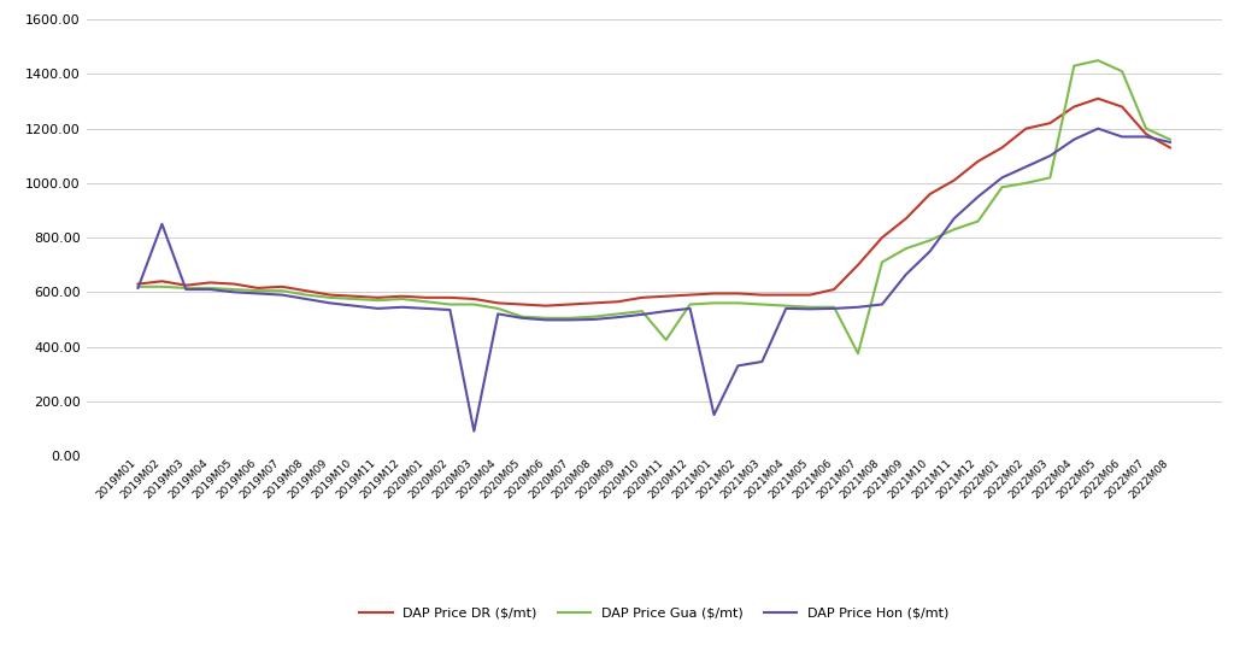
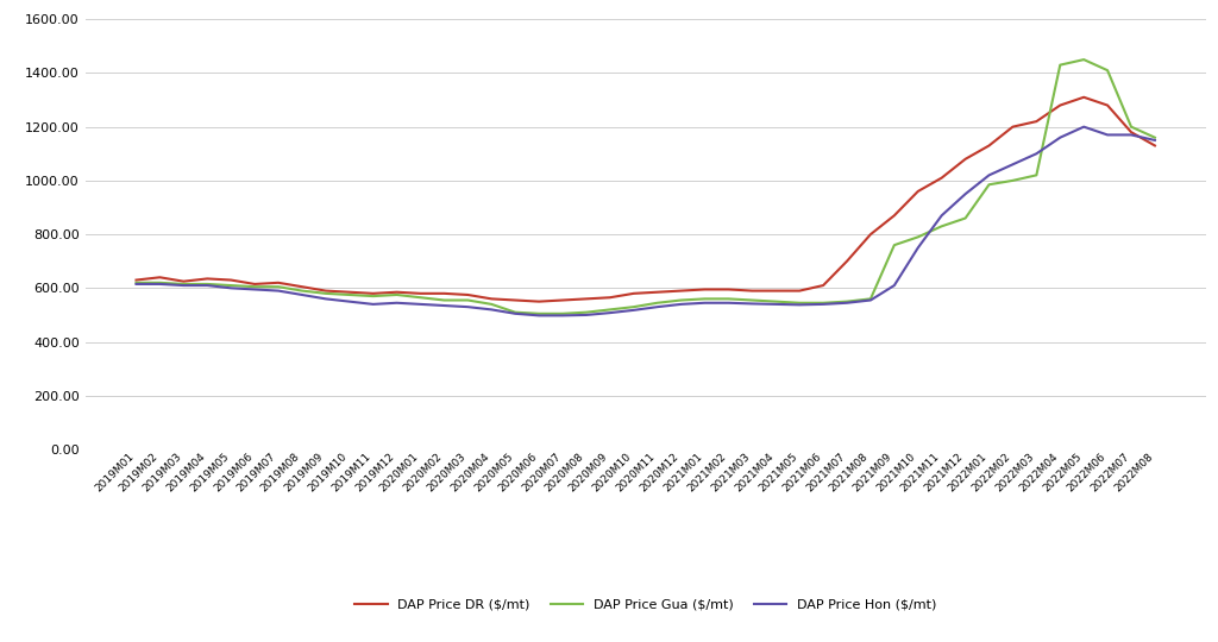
DAP Price Hon ($/mt)/2019M02: 850 -> 615
DAP Price Hon ($/mt)/2020M03: 90 -> 530
DAP Price Gua ($/mt)/2020M11: 425 -> 545
DAP Price Hon ($/mt)/2021M01: 150 -> 545
DAP Price Hon ($/mt)/2021M02: 330 -> 545
DAP Price Hon ($/mt)/2021M03: 345 -> 542
DAP Price Gua ($/mt)/2021M07: 375 -> 550
DAP Price Gua ($/mt)/2021M08: 710 -> 560
DAP Price Hon ($/mt)/2021M09: 665 -> 610
